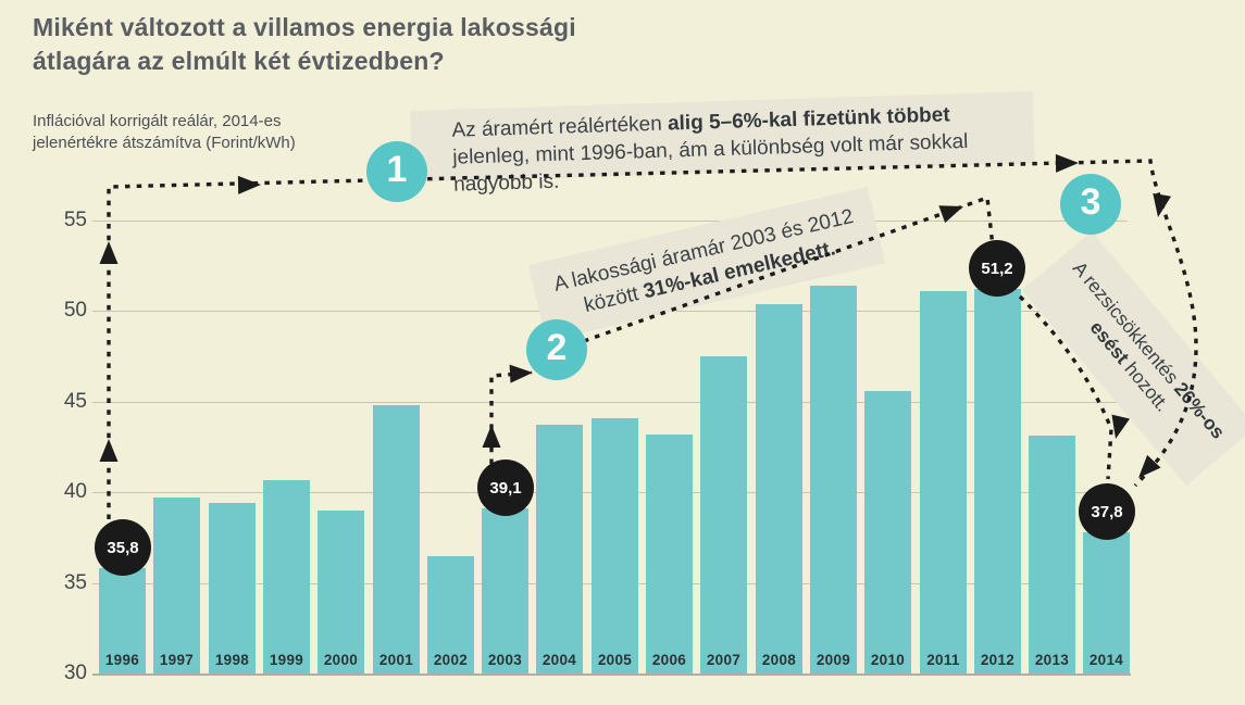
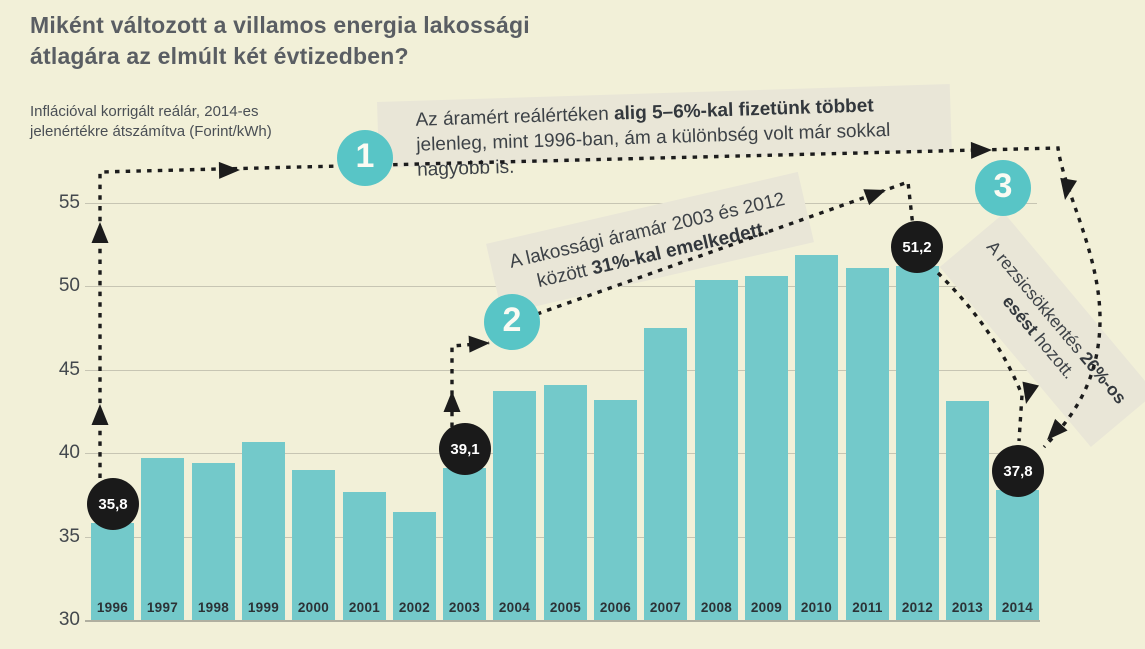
2001: 44.8 -> 37.7
2009: 51.4 -> 50.6
2010: 45.6 -> 51.9
